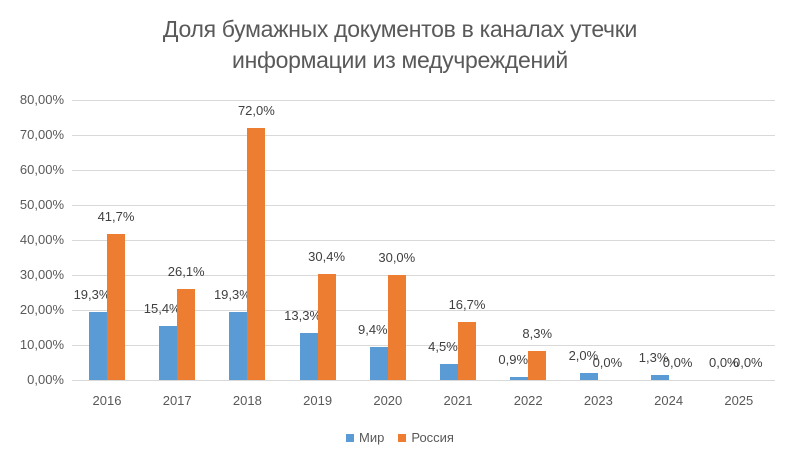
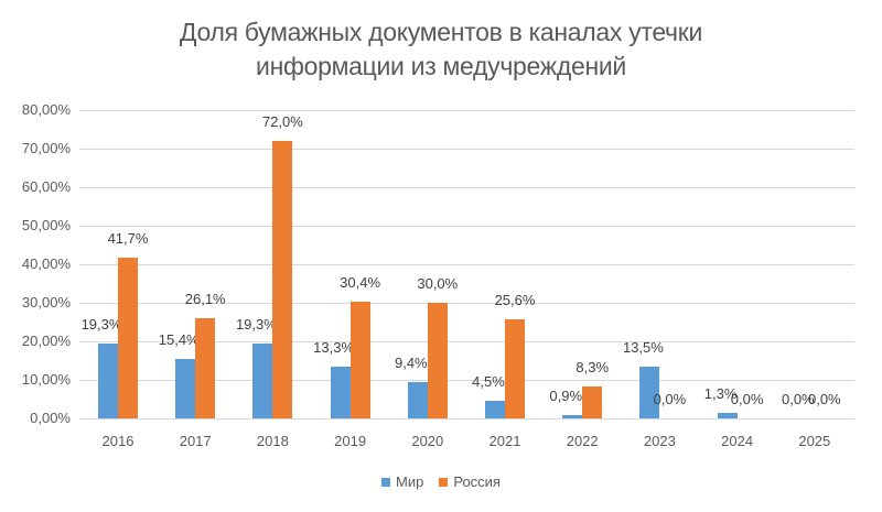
Россия/2021: 16,7% -> 25,6%
Мир/2023: 2,0% -> 13,5%
